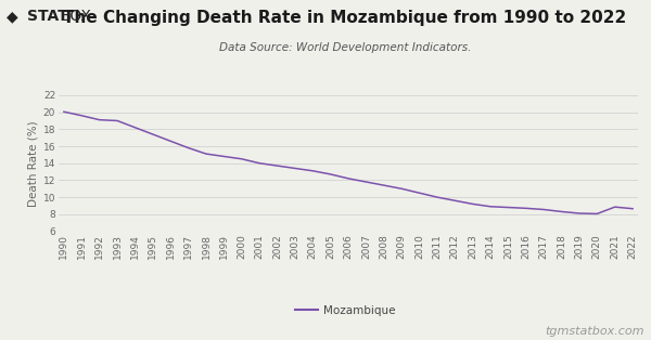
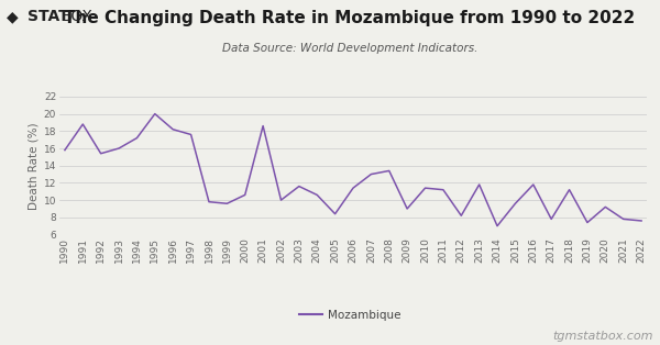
1990: 20.1 -> 15.8
1991: 19.6 -> 18.8
1992: 19.1 -> 15.4
1993: 19.0 -> 16.0
1994: 18.2 -> 17.2
1995: 17.4 -> 20.0
1996: 16.6 -> 18.2
1997: 15.8 -> 17.6
1998: 15.1 -> 9.8
1999: 14.8 -> 9.6
2000: 14.5 -> 10.6
2001: 14.0 -> 18.6
2002: 13.7 -> 10.0
2003: 13.4 -> 11.6
2004: 13.1 -> 10.6
2005: 12.7 -> 8.4
2006: 12.2 -> 11.4
2007: 11.8 -> 13.0
2008: 11.4 -> 13.4
2009: 11.0 -> 9.0
2010: 10.5 -> 11.4
2011: 10.0 -> 11.2
2012: 9.6 -> 8.2
2013: 9.2 -> 11.8
2014: 8.9 -> 7.0
2015: 8.8 -> 9.6
2016: 8.7 -> 11.8
2017: 8.6 -> 7.8
2018: 8.3 -> 11.2
2019: 8.1 -> 7.4
2020: 8.1 -> 9.2
2021: 8.8 -> 7.8
2022: 8.7 -> 7.6
